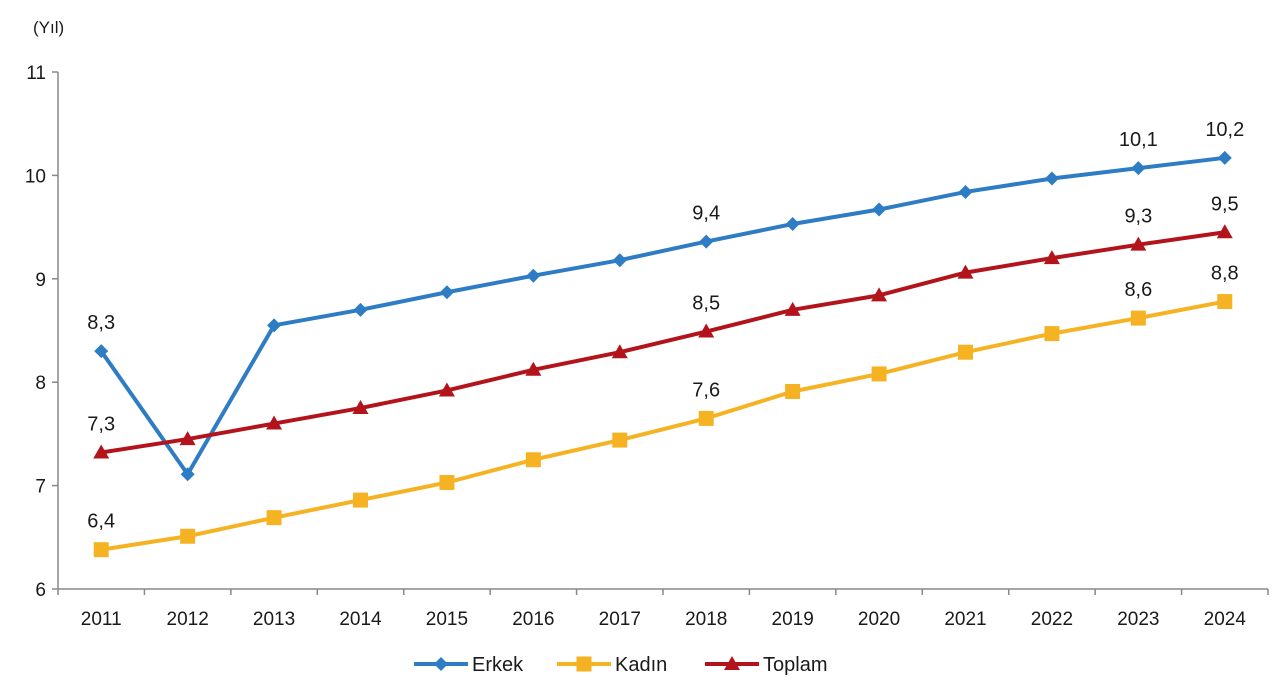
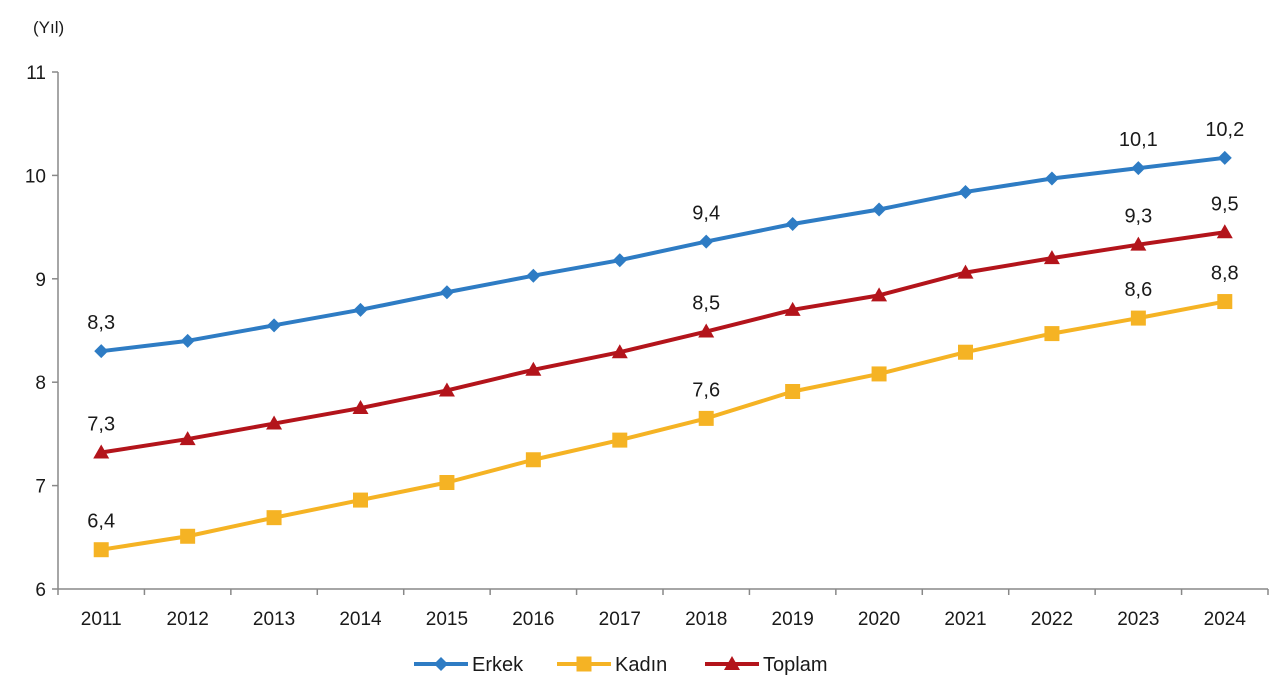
Erkek/2012: 7.11 -> 8.40
